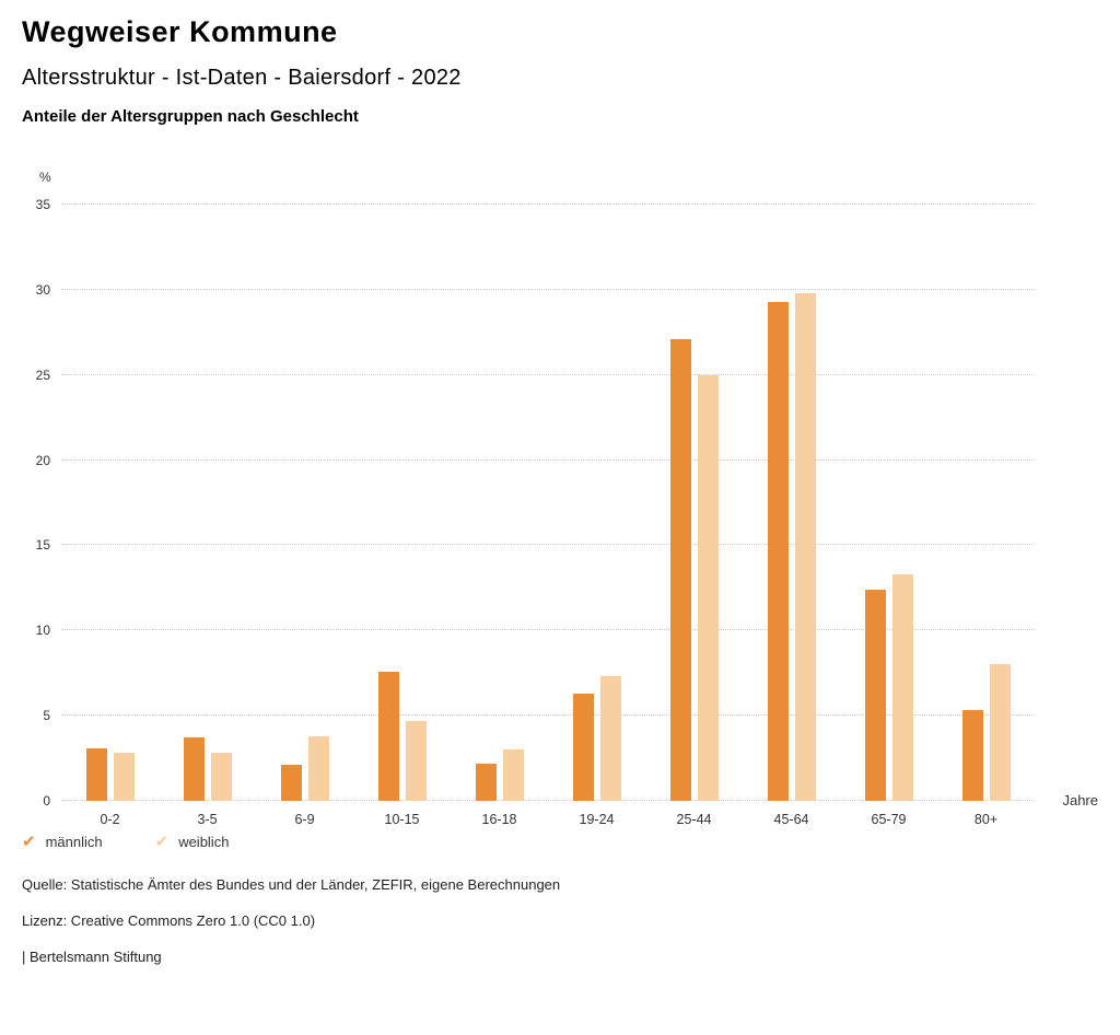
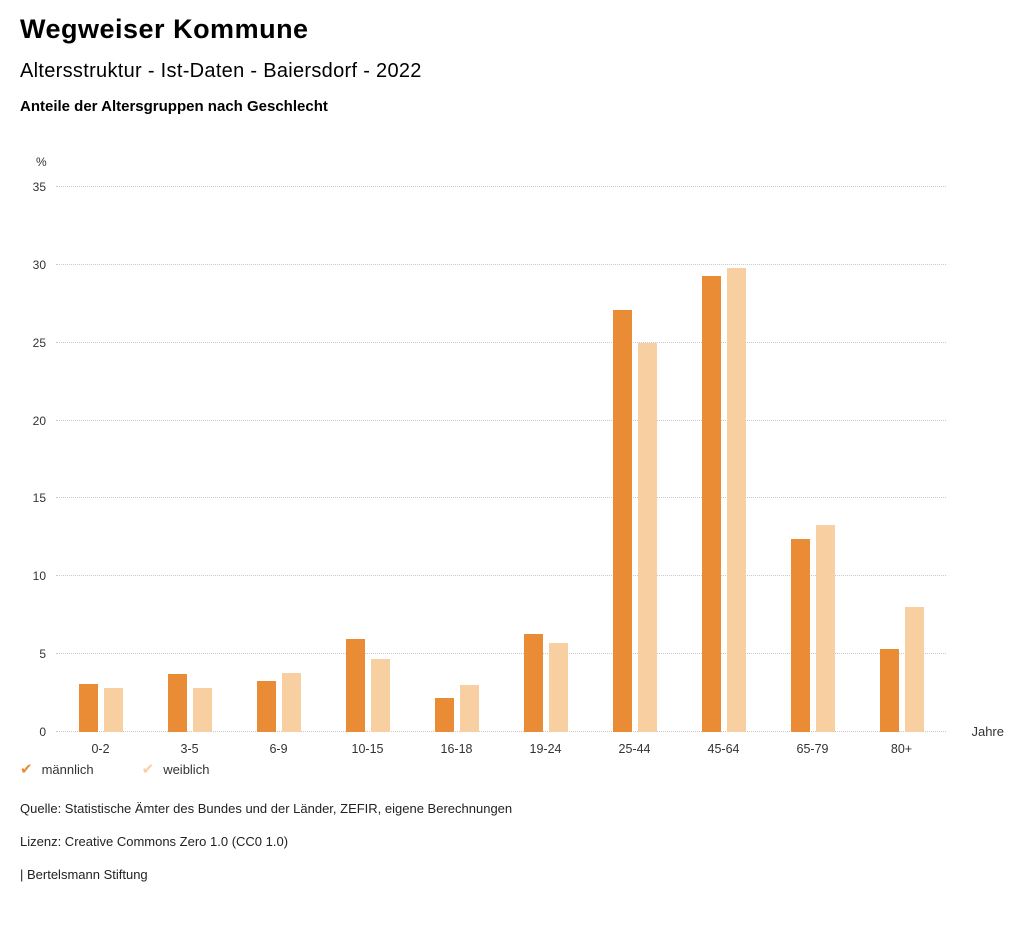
männlich/6-9: 2.1 -> 3.3
männlich/10-15: 7.6 -> 6.0
weiblich/19-24: 7.3 -> 5.7
